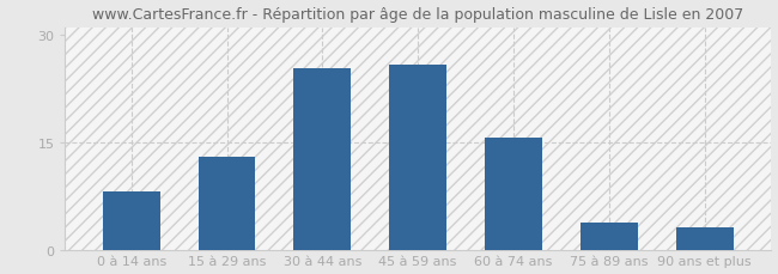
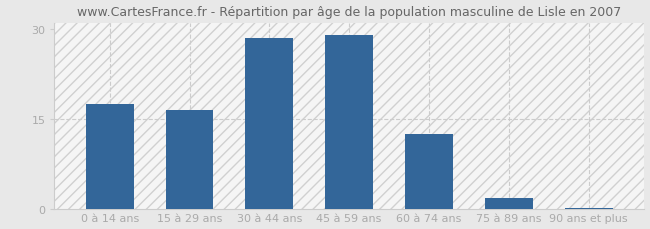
0 à 14 ans: 8.2 -> 17.5
15 à 29 ans: 13.0 -> 16.5
30 à 44 ans: 25.4 -> 28.5
45 à 59 ans: 25.8 -> 29.0
60 à 74 ans: 15.6 -> 12.5
75 à 89 ans: 3.8 -> 1.8
90 ans et plus: 3.2 -> 0.1
